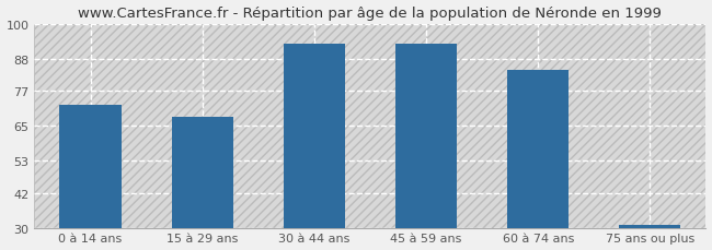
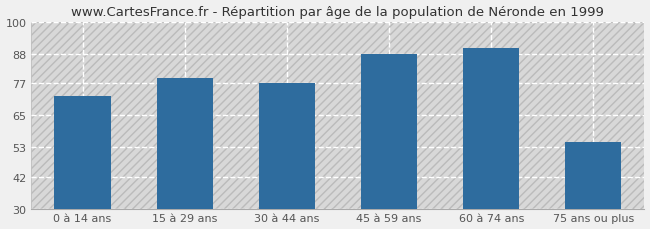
15 à 29 ans: 68 -> 79
30 à 44 ans: 93 -> 77
45 à 59 ans: 93 -> 88
60 à 74 ans: 84 -> 90
75 ans ou plus: 31 -> 55
